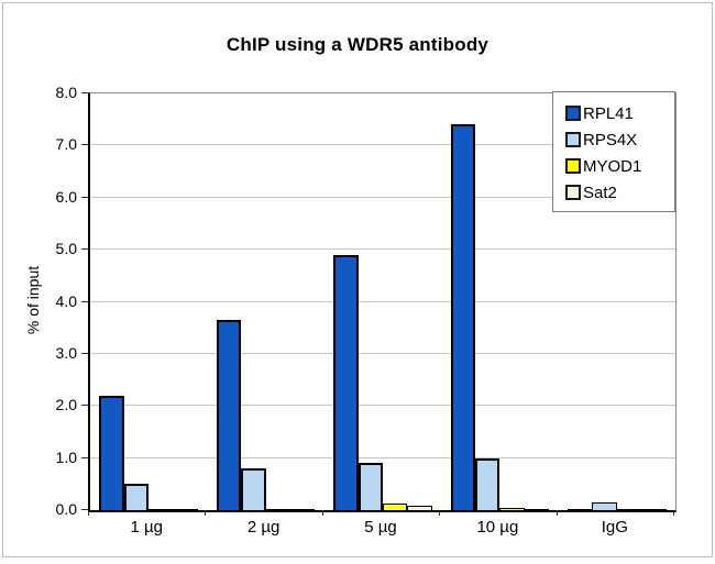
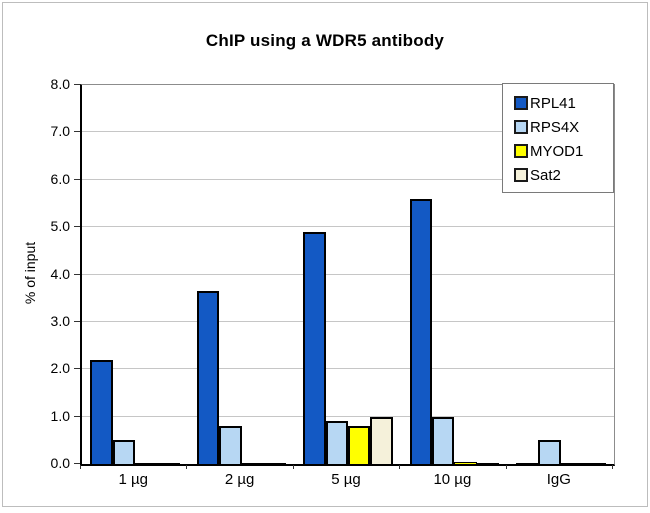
MYOD1/5 µg: 0.1 -> 0.8
Sat2/5 µg: 0.1 -> 1.0
RPL41/10 µg: 7.4 -> 5.6
RPS4X/IgG: 0.1 -> 0.5
